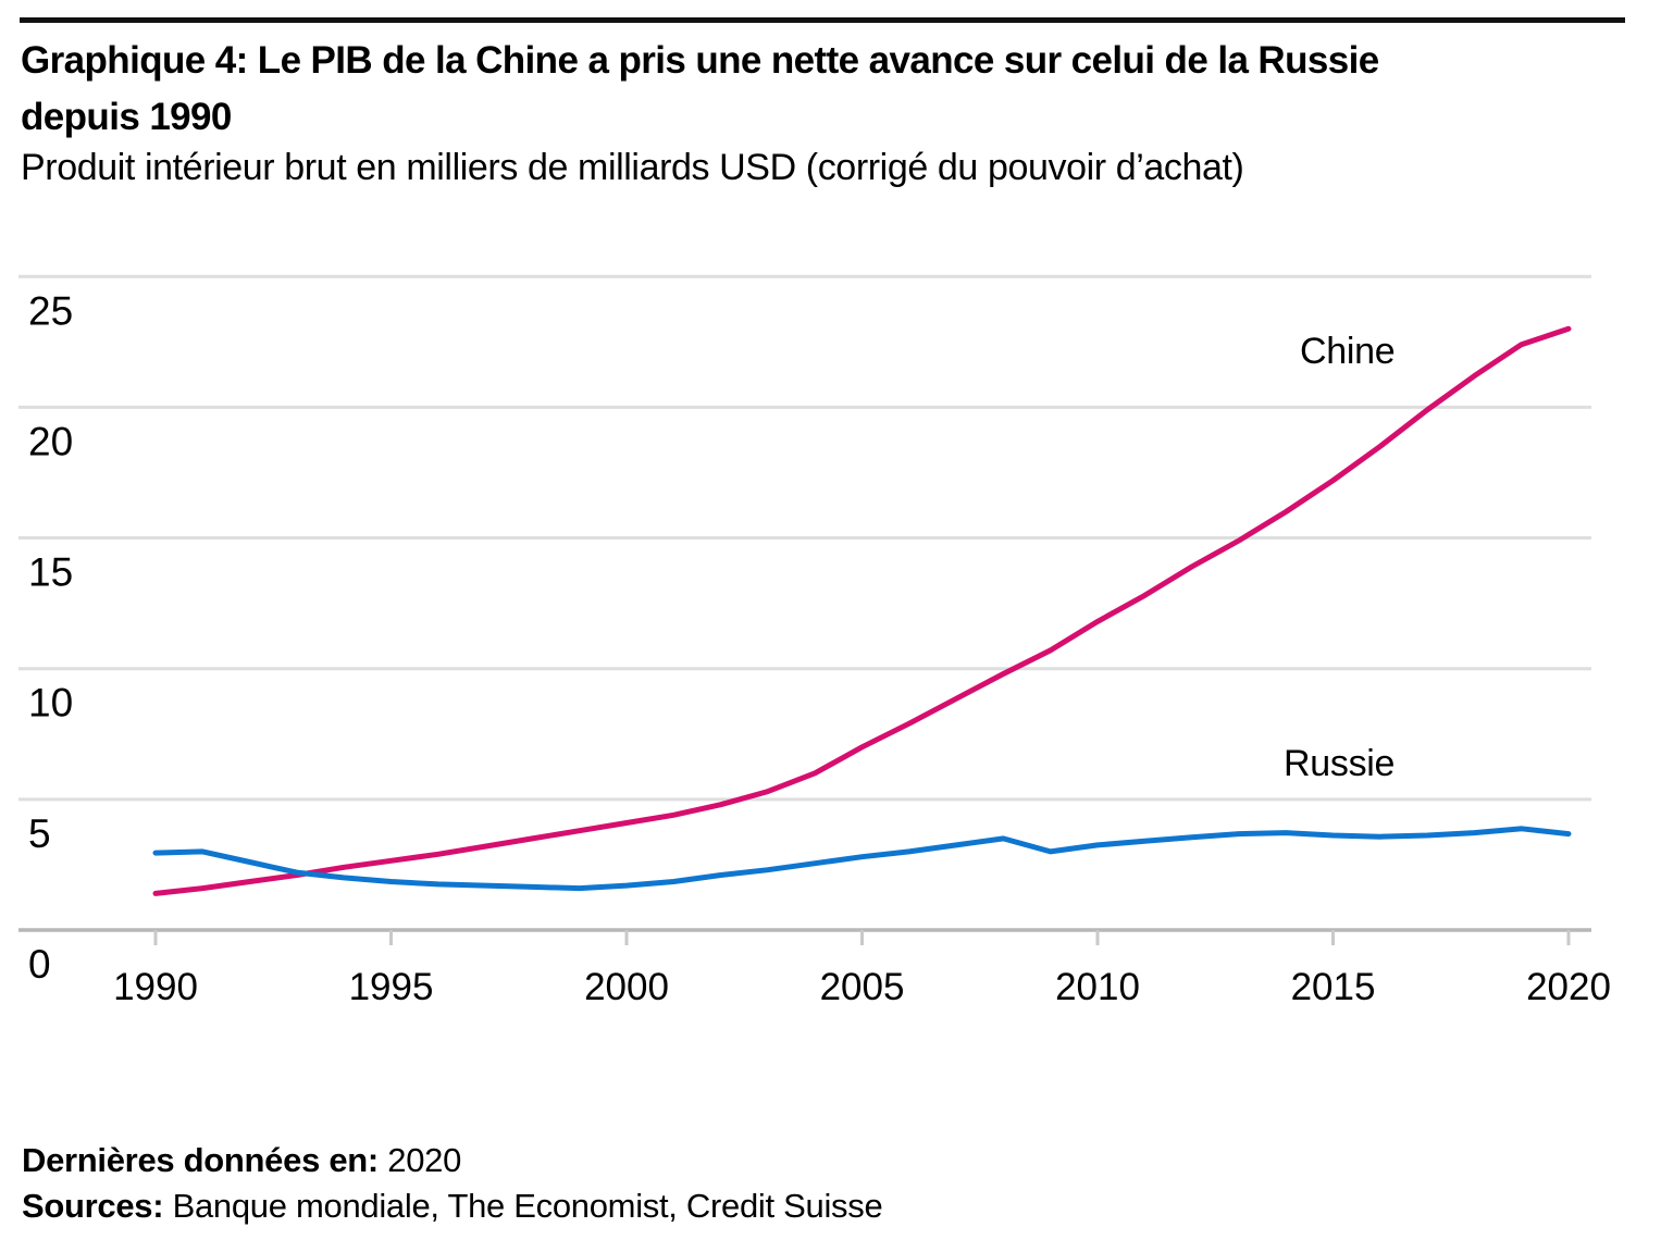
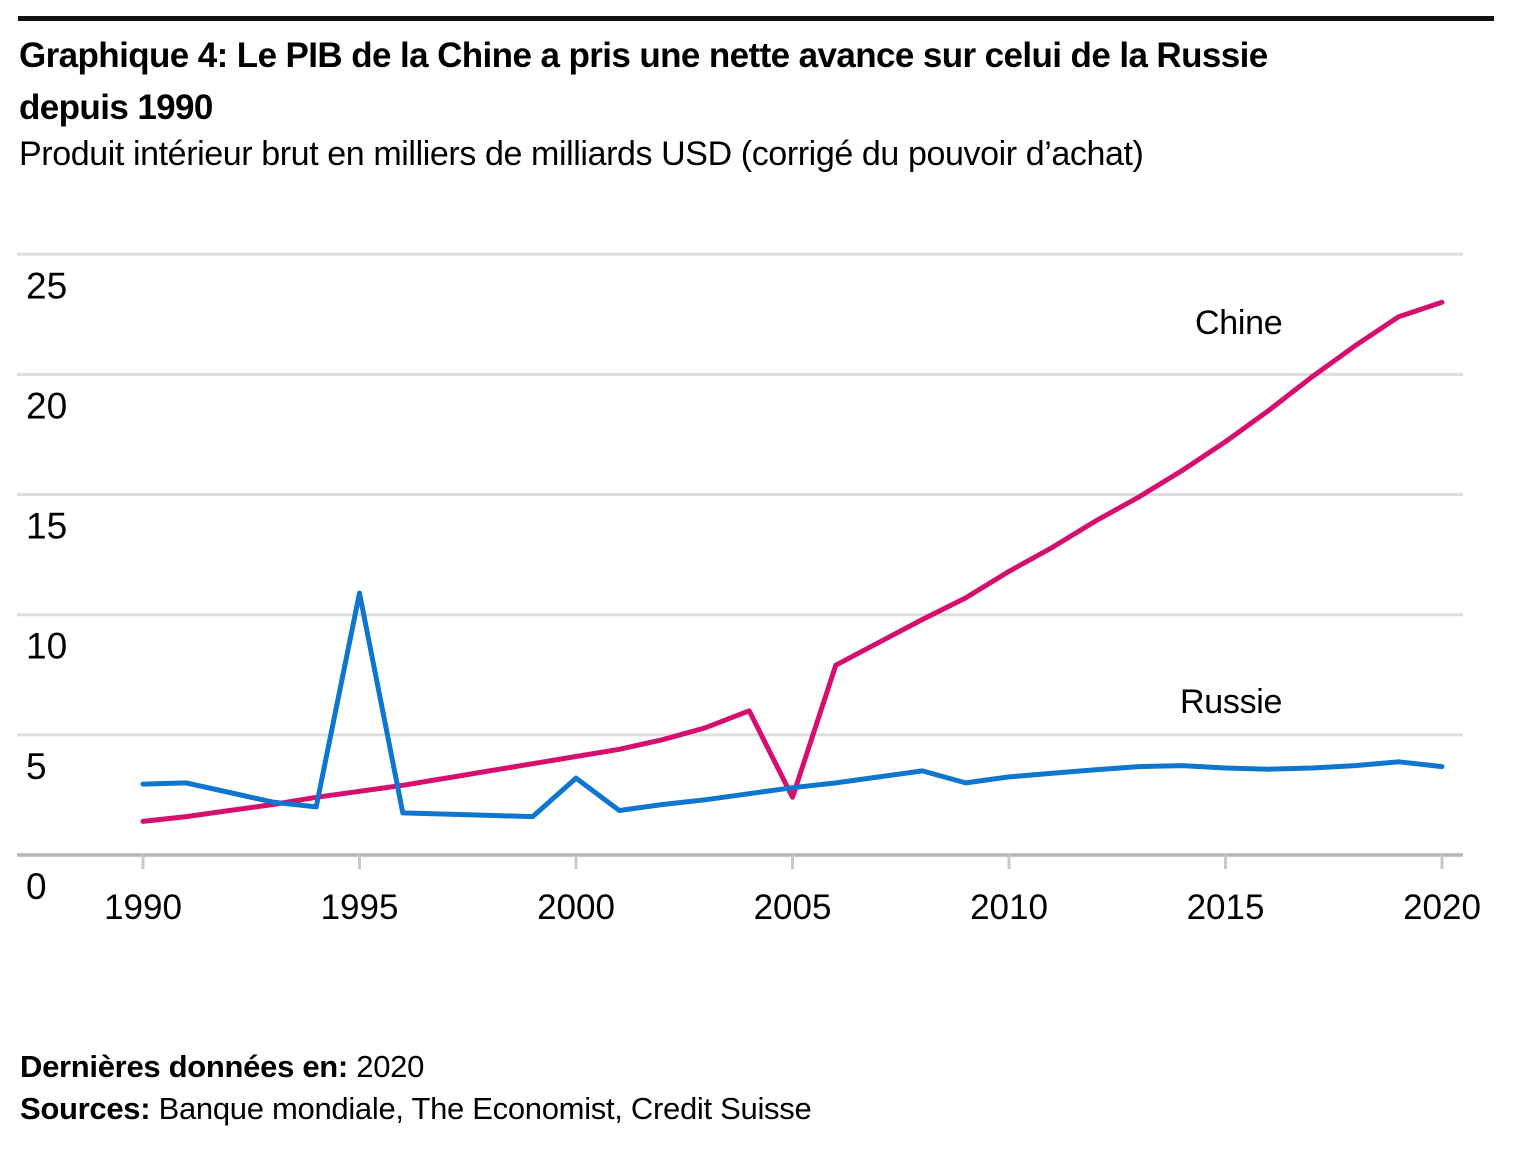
Russie/1995: 1.9 -> 10.9
Russie/2000: 1.7 -> 3.2
Chine/2005: 7.0 -> 2.4
